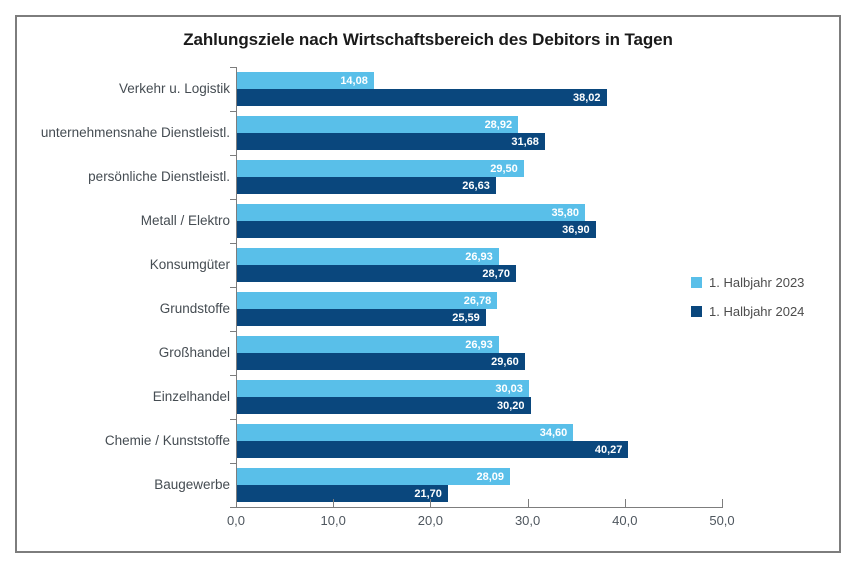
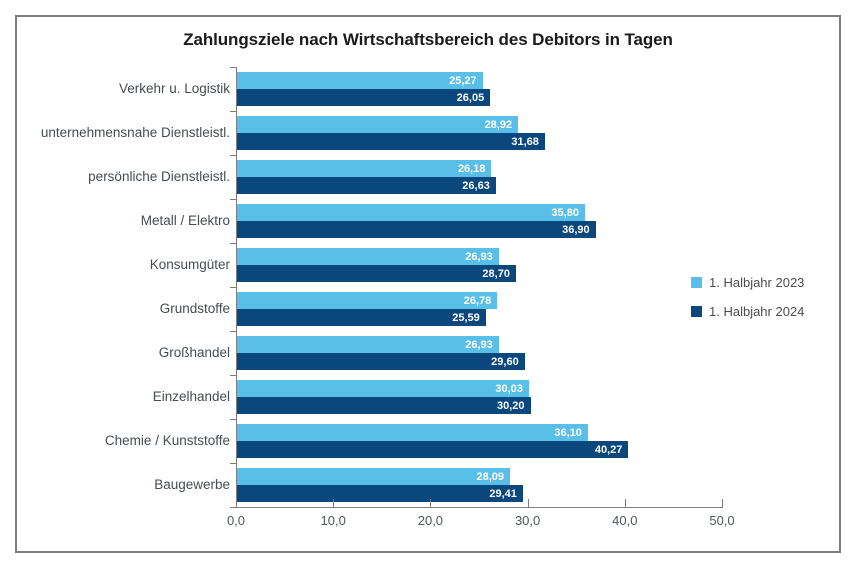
1. Halbjahr 2023/Verkehr u. Logistik: 14,08 -> 25,27
1. Halbjahr 2024/Verkehr u. Logistik: 38,02 -> 26,05
1. Halbjahr 2023/persönliche Dienstleistl.: 29,50 -> 26,18
1. Halbjahr 2023/Chemie / Kunststoffe: 34,60 -> 36,10
1. Halbjahr 2024/Baugewerbe: 21,70 -> 29,41
